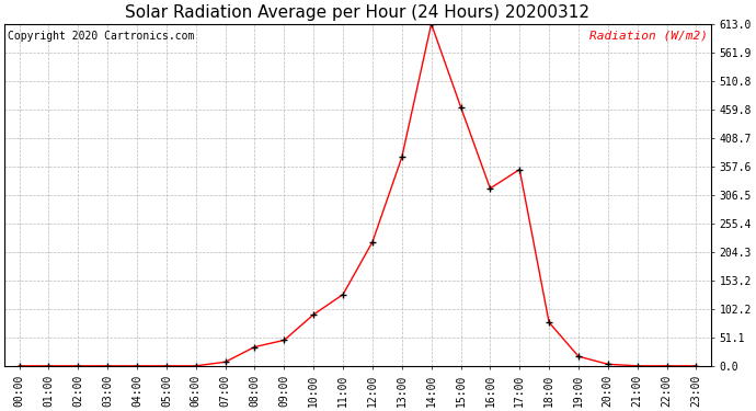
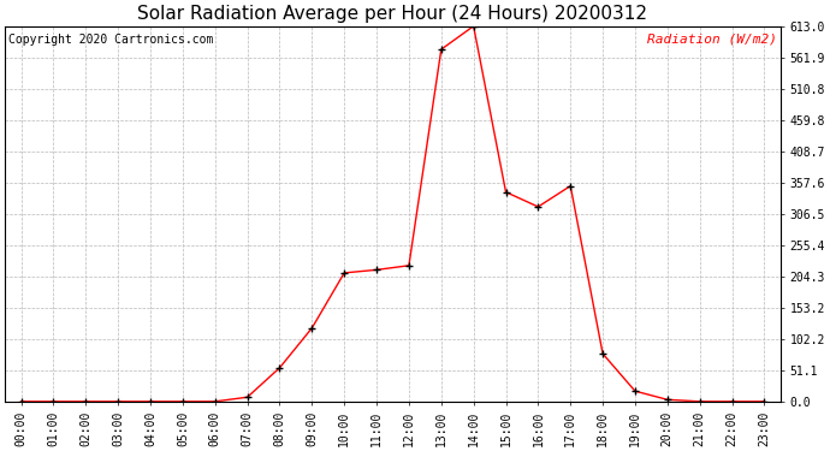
08:00: 34 -> 55
09:00: 46 -> 120
10:00: 92 -> 210
11:00: 128 -> 215
13:00: 374 -> 575
15:00: 464 -> 342
